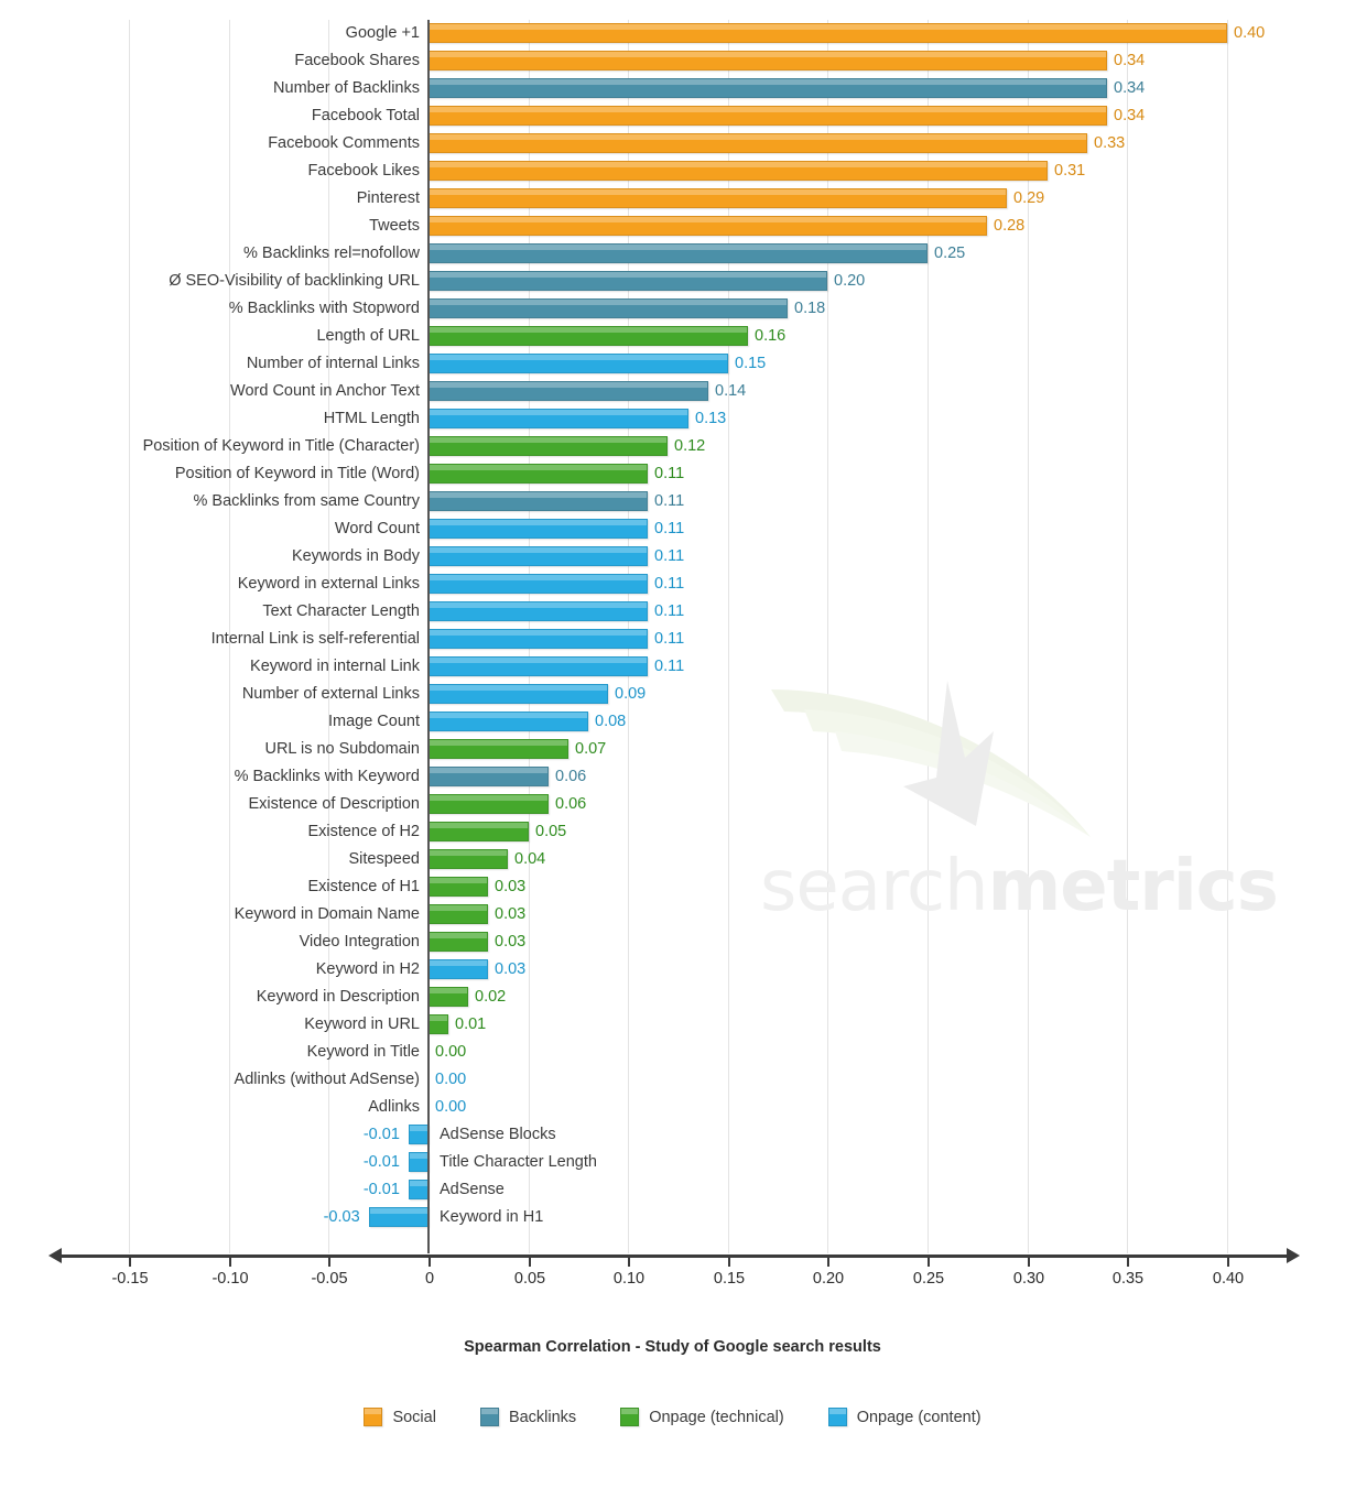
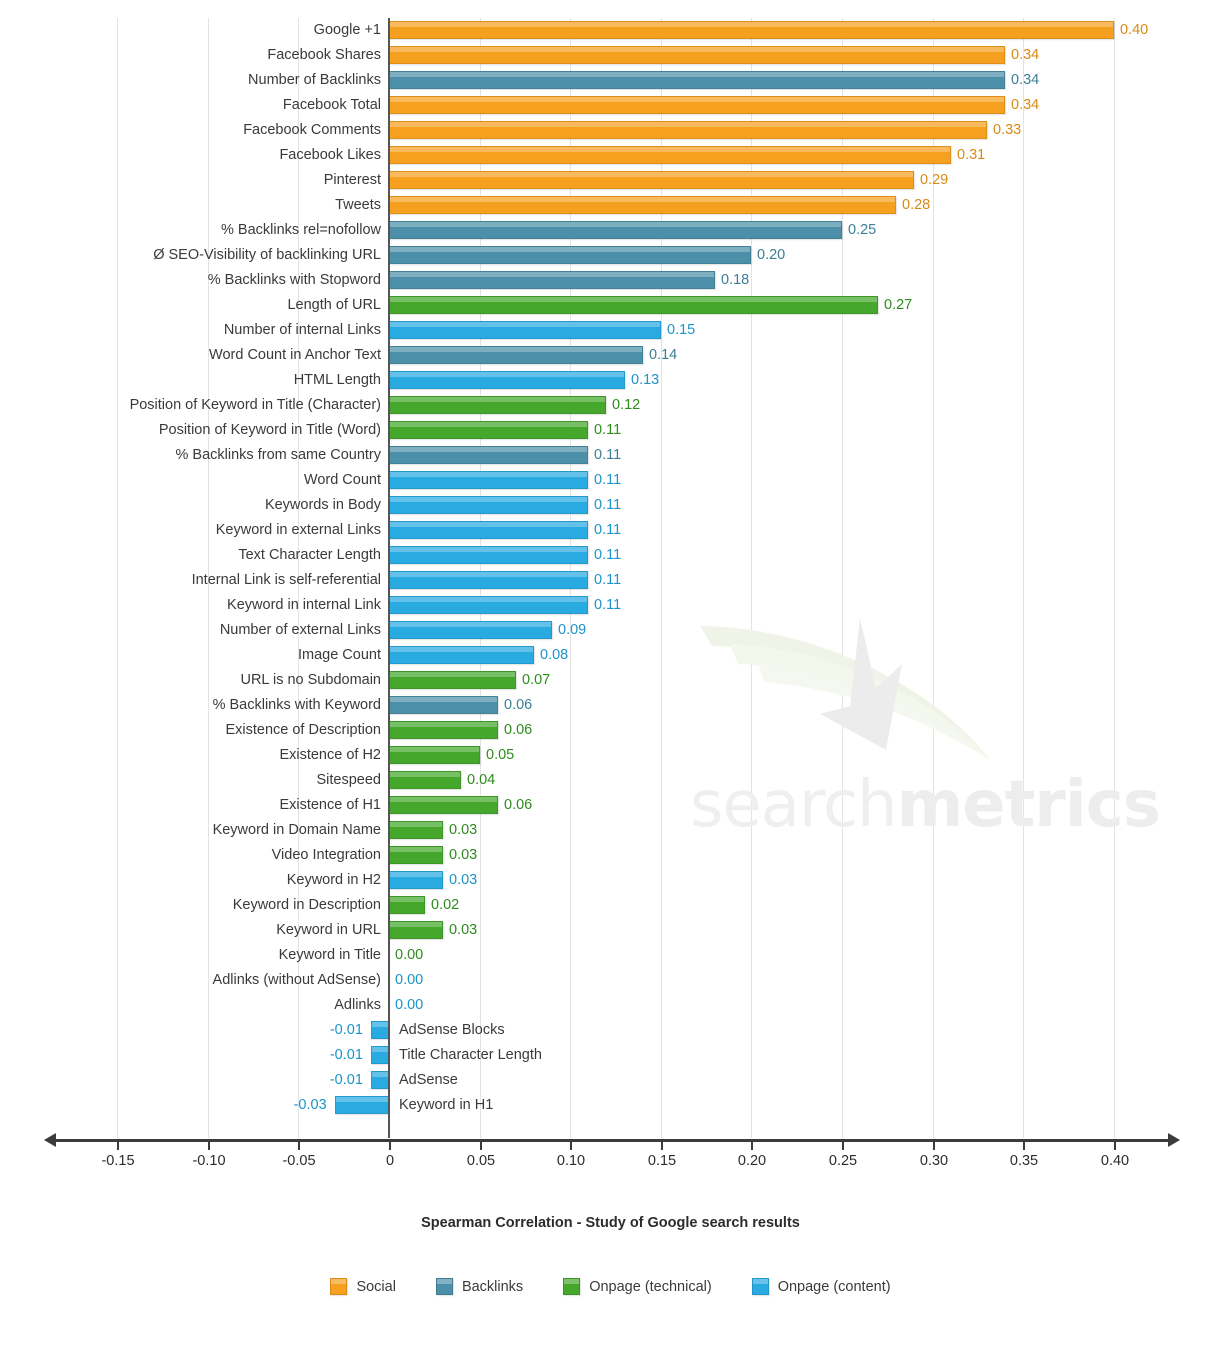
Length of URL: 0.16 -> 0.27
Existence of H1: 0.03 -> 0.06
Keyword in URL: 0.01 -> 0.03
